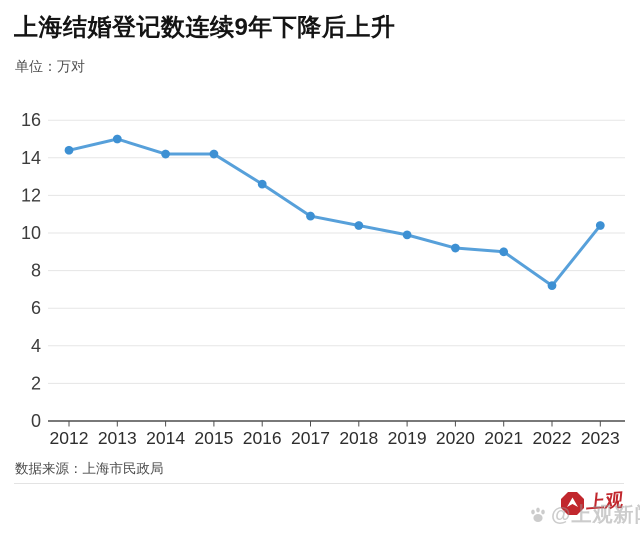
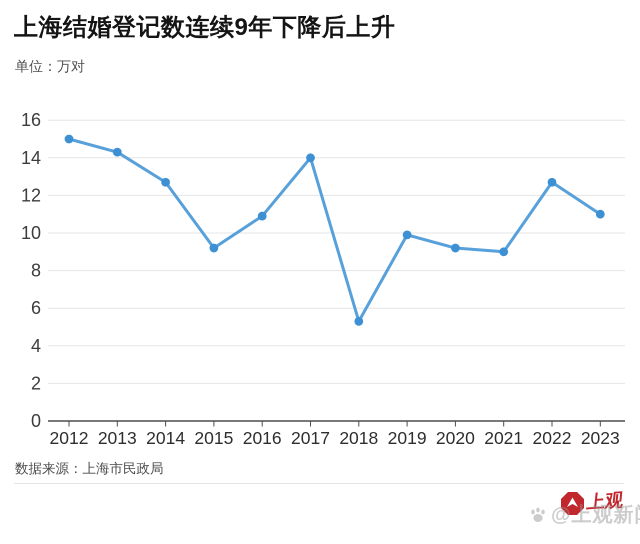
2012: 14.4 -> 15.0
2013: 15.0 -> 14.3
2014: 14.2 -> 12.7
2015: 14.2 -> 9.2
2016: 12.6 -> 10.9
2017: 10.9 -> 14.0
2018: 10.4 -> 5.3
2022: 7.2 -> 12.7
2023: 10.4 -> 11.0
